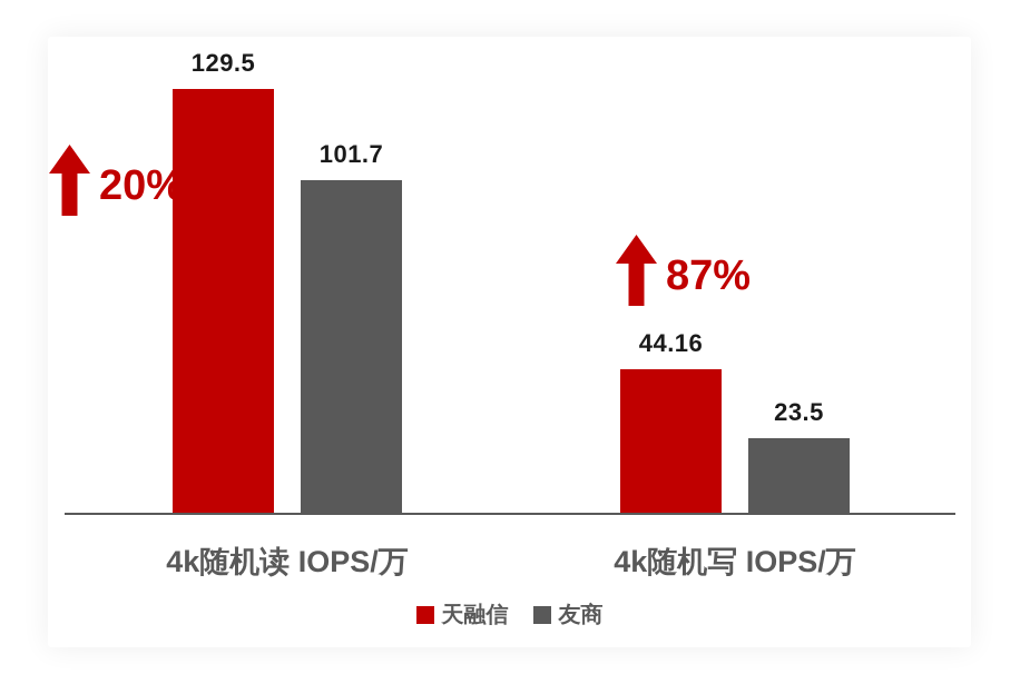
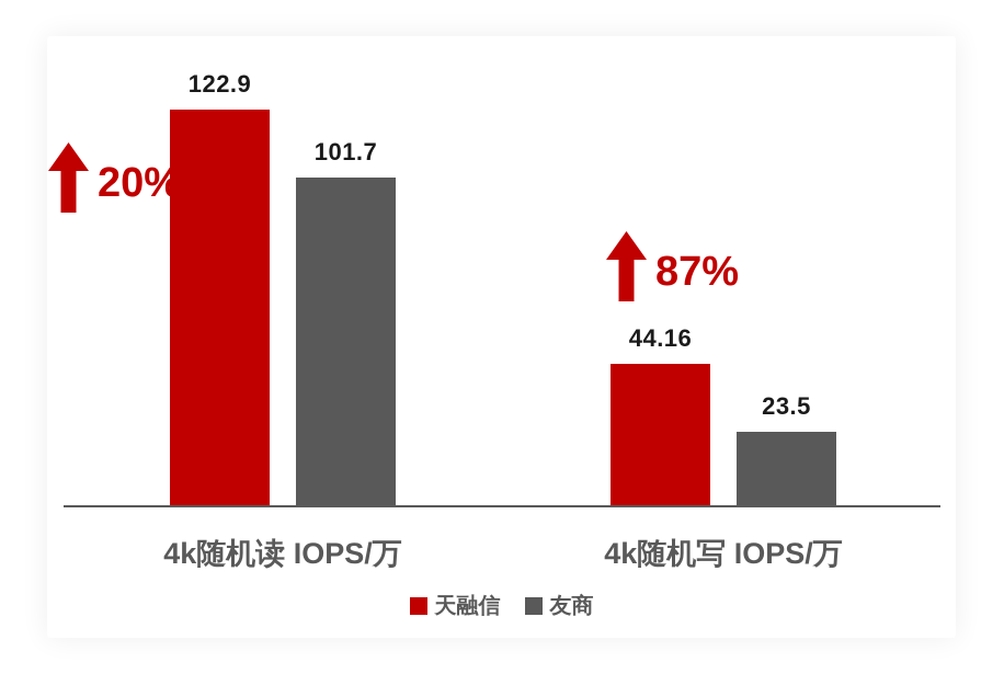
天融信/4k随机读 IOPS/万: 129.5 -> 122.9
